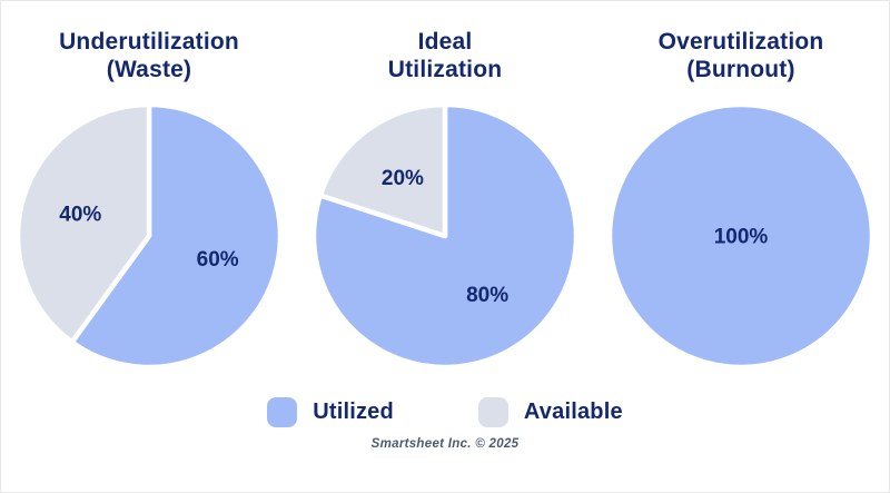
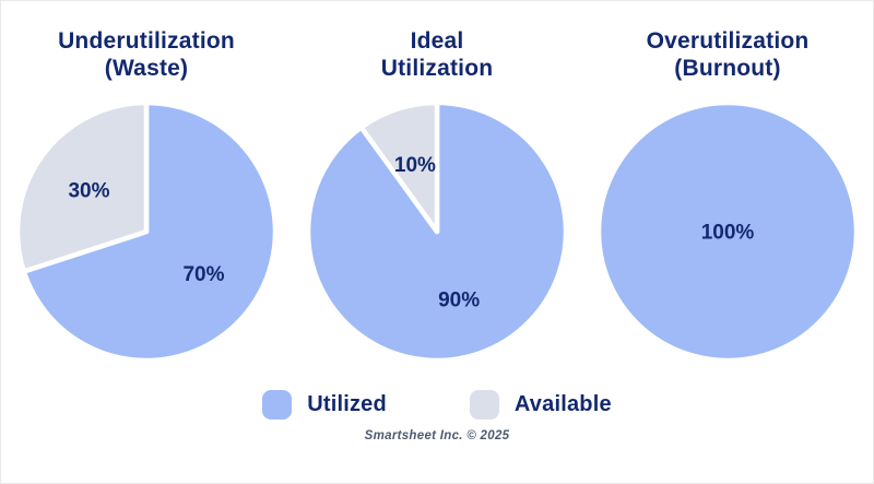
Underutilization (Waste)/Utilized: 60% -> 70%
Underutilization (Waste)/Available: 40% -> 30%
Ideal Utilization/Utilized: 80% -> 90%
Ideal Utilization/Available: 20% -> 10%
